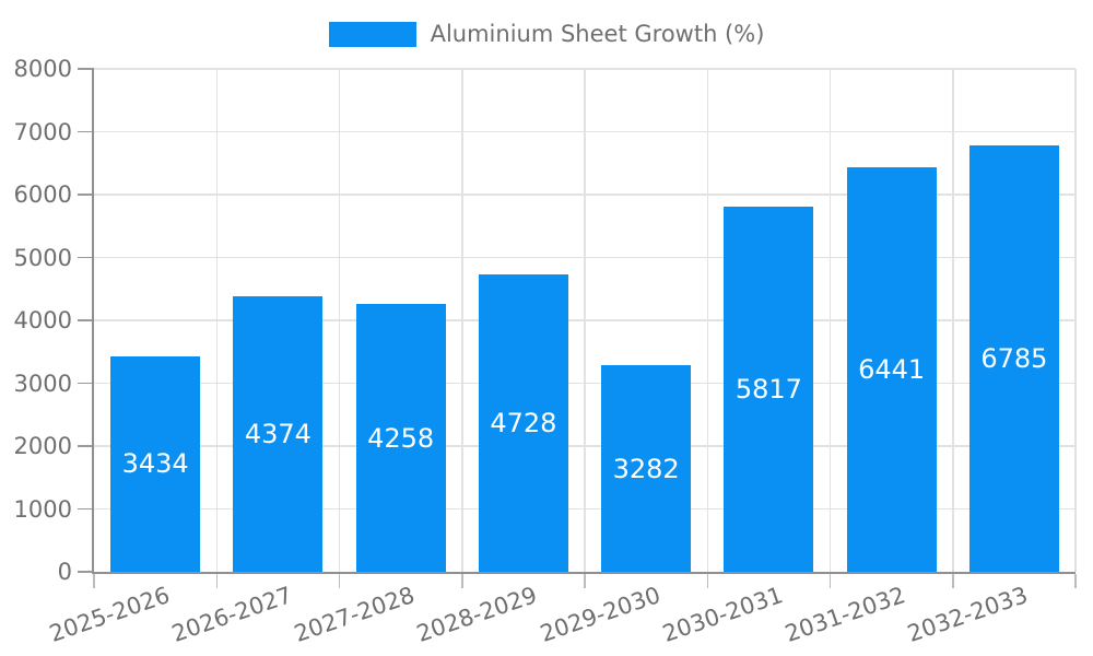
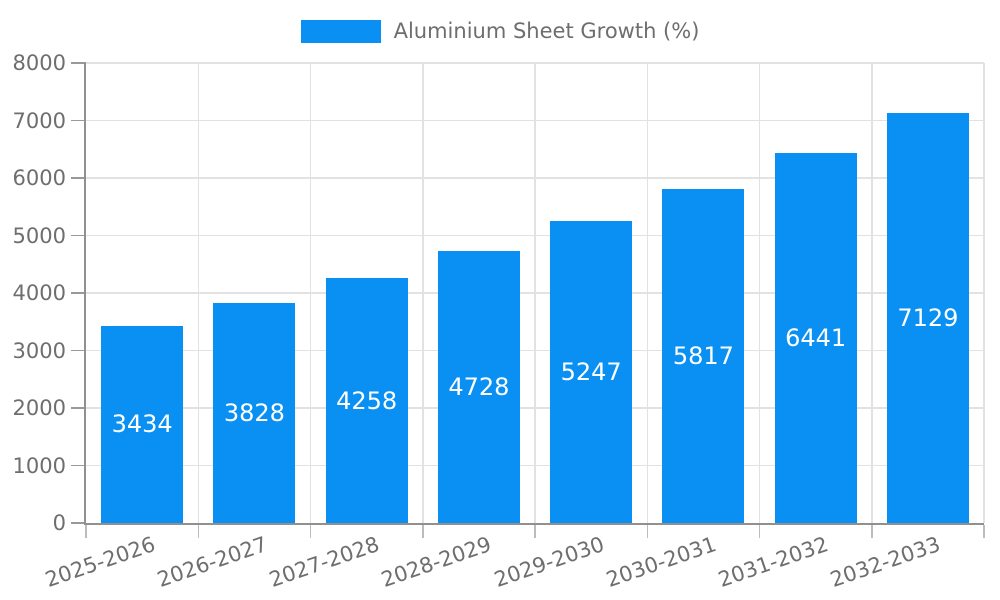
2026-2027: 4374 -> 3828
2029-2030: 3282 -> 5247
2032-2033: 6785 -> 7129
